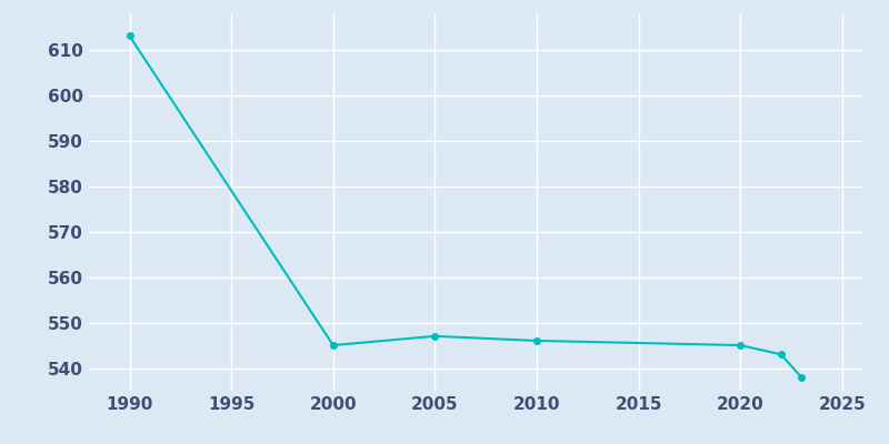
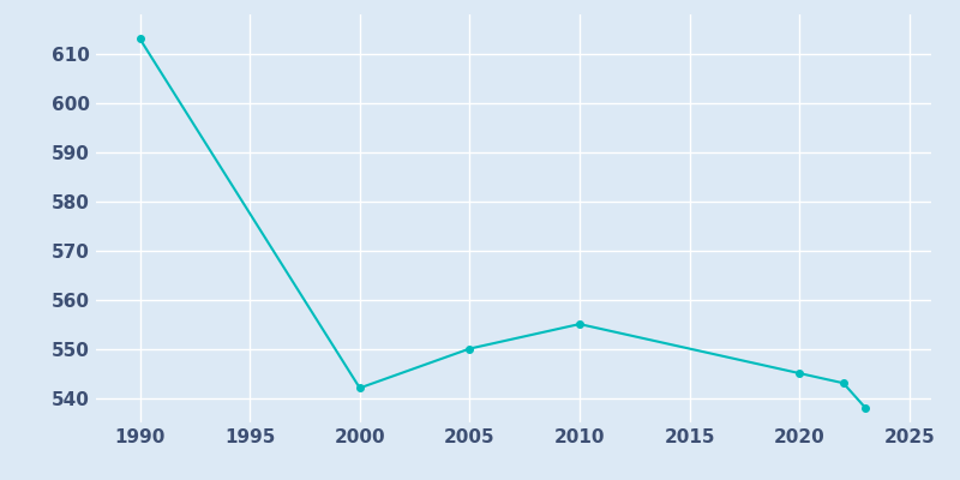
2000: 545 -> 542
2005: 547 -> 550
2010: 546 -> 555
